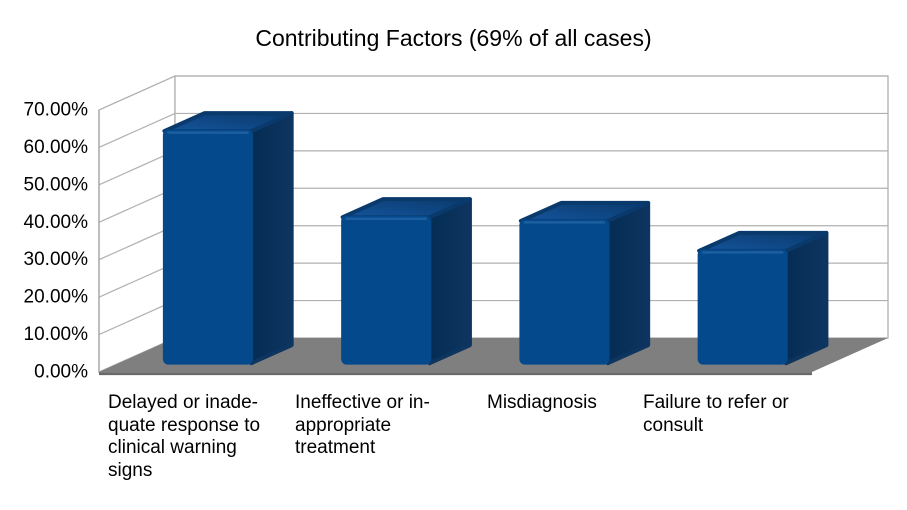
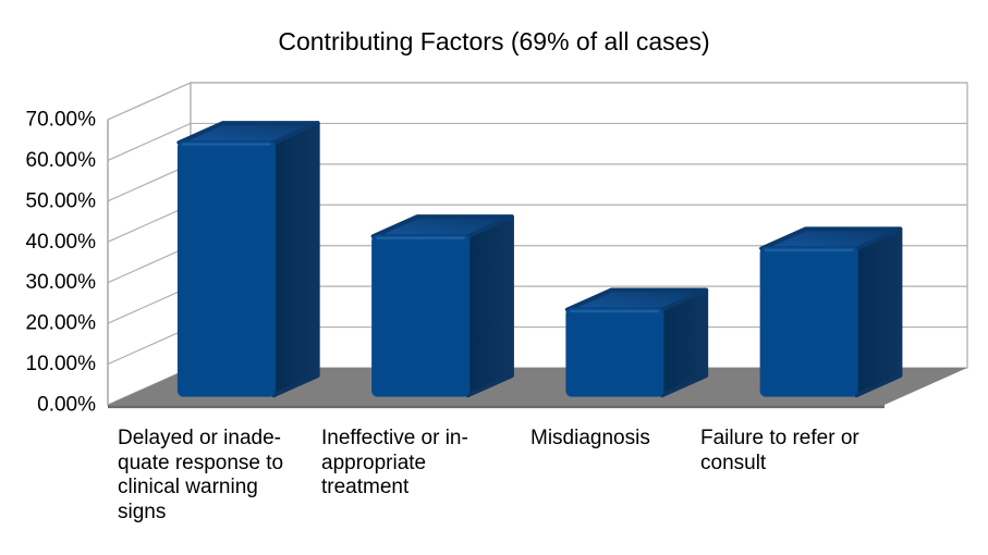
Misdiagnosis: 38% -> 21%
Failure to refer or consult: 30% -> 36%
